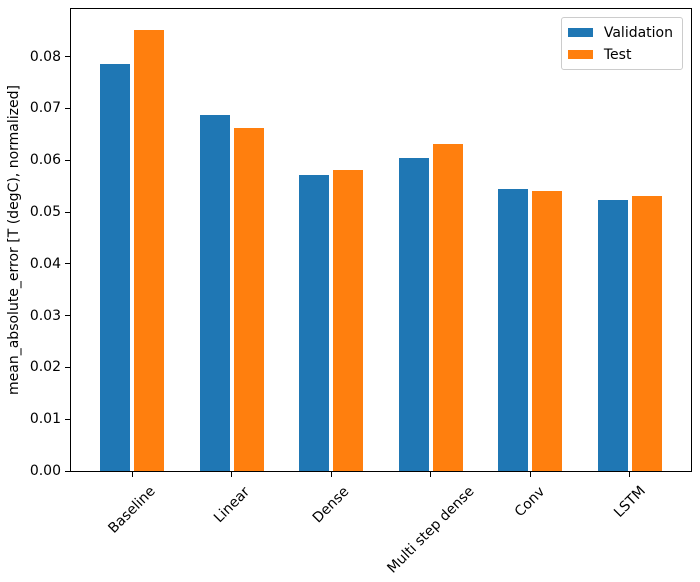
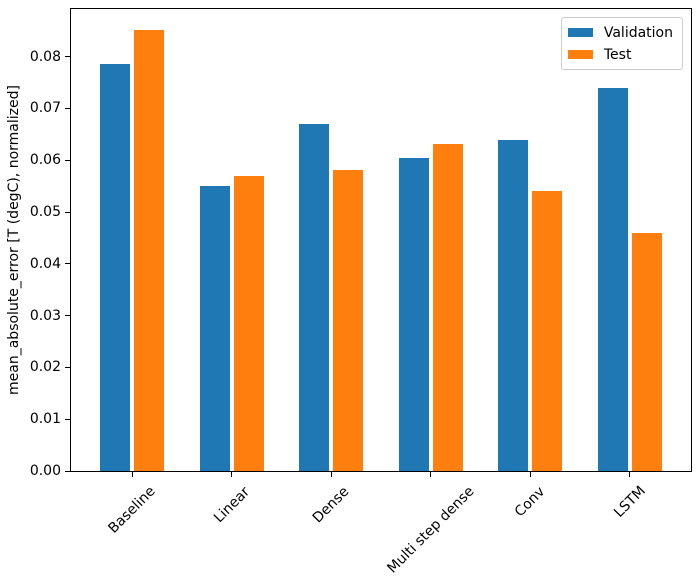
Validation/Linear: 0.069 -> 0.055
Test/Linear: 0.066 -> 0.057
Validation/Dense: 0.057 -> 0.067
Validation/Conv: 0.054 -> 0.064
Validation/LSTM: 0.052 -> 0.074
Test/LSTM: 0.053 -> 0.046
